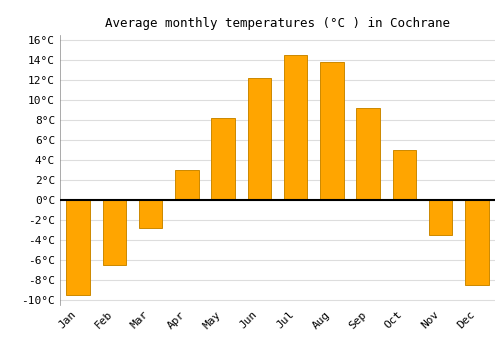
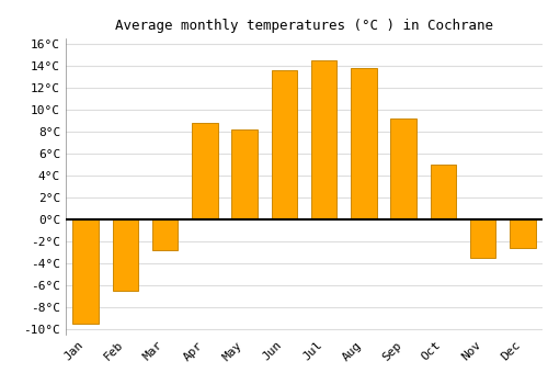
Apr: 3.0°C -> 8.8°C
Jun: 12.2°C -> 13.6°C
Dec: -8.5°C -> -2.6°C
